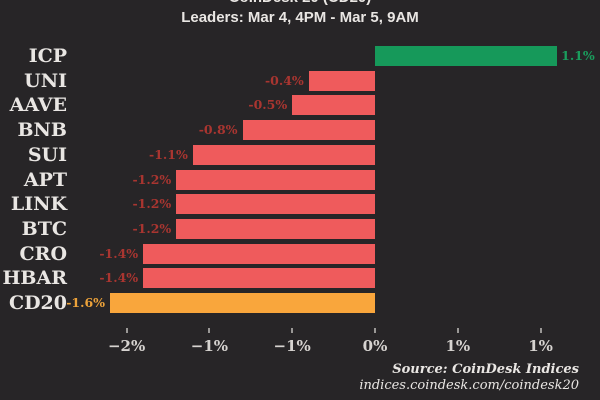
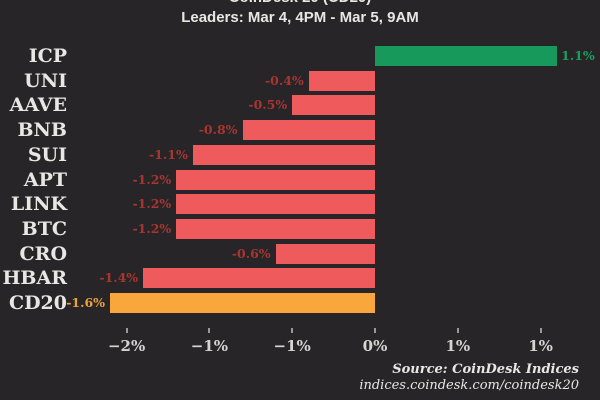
CRO: -1.4% -> -0.6%
